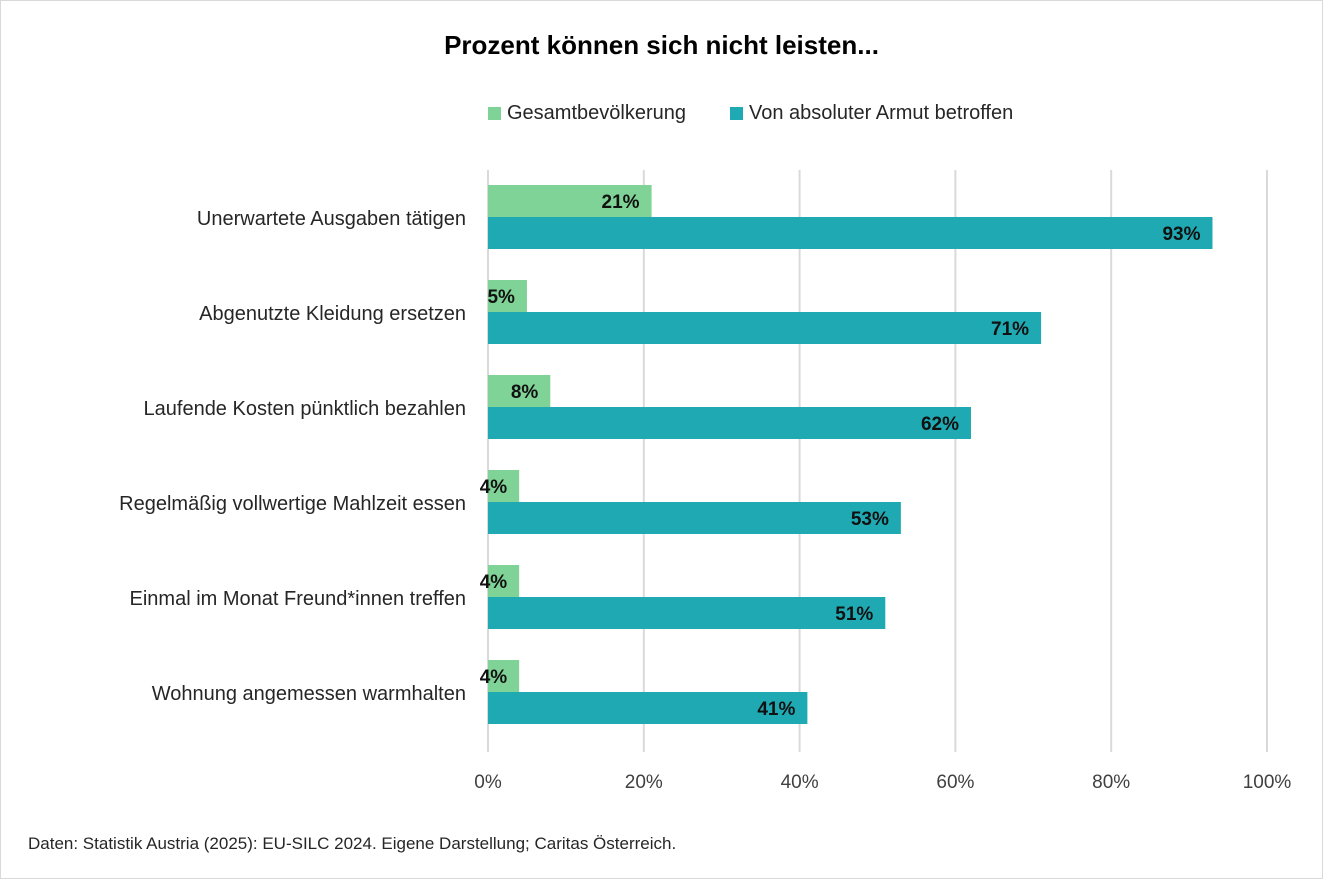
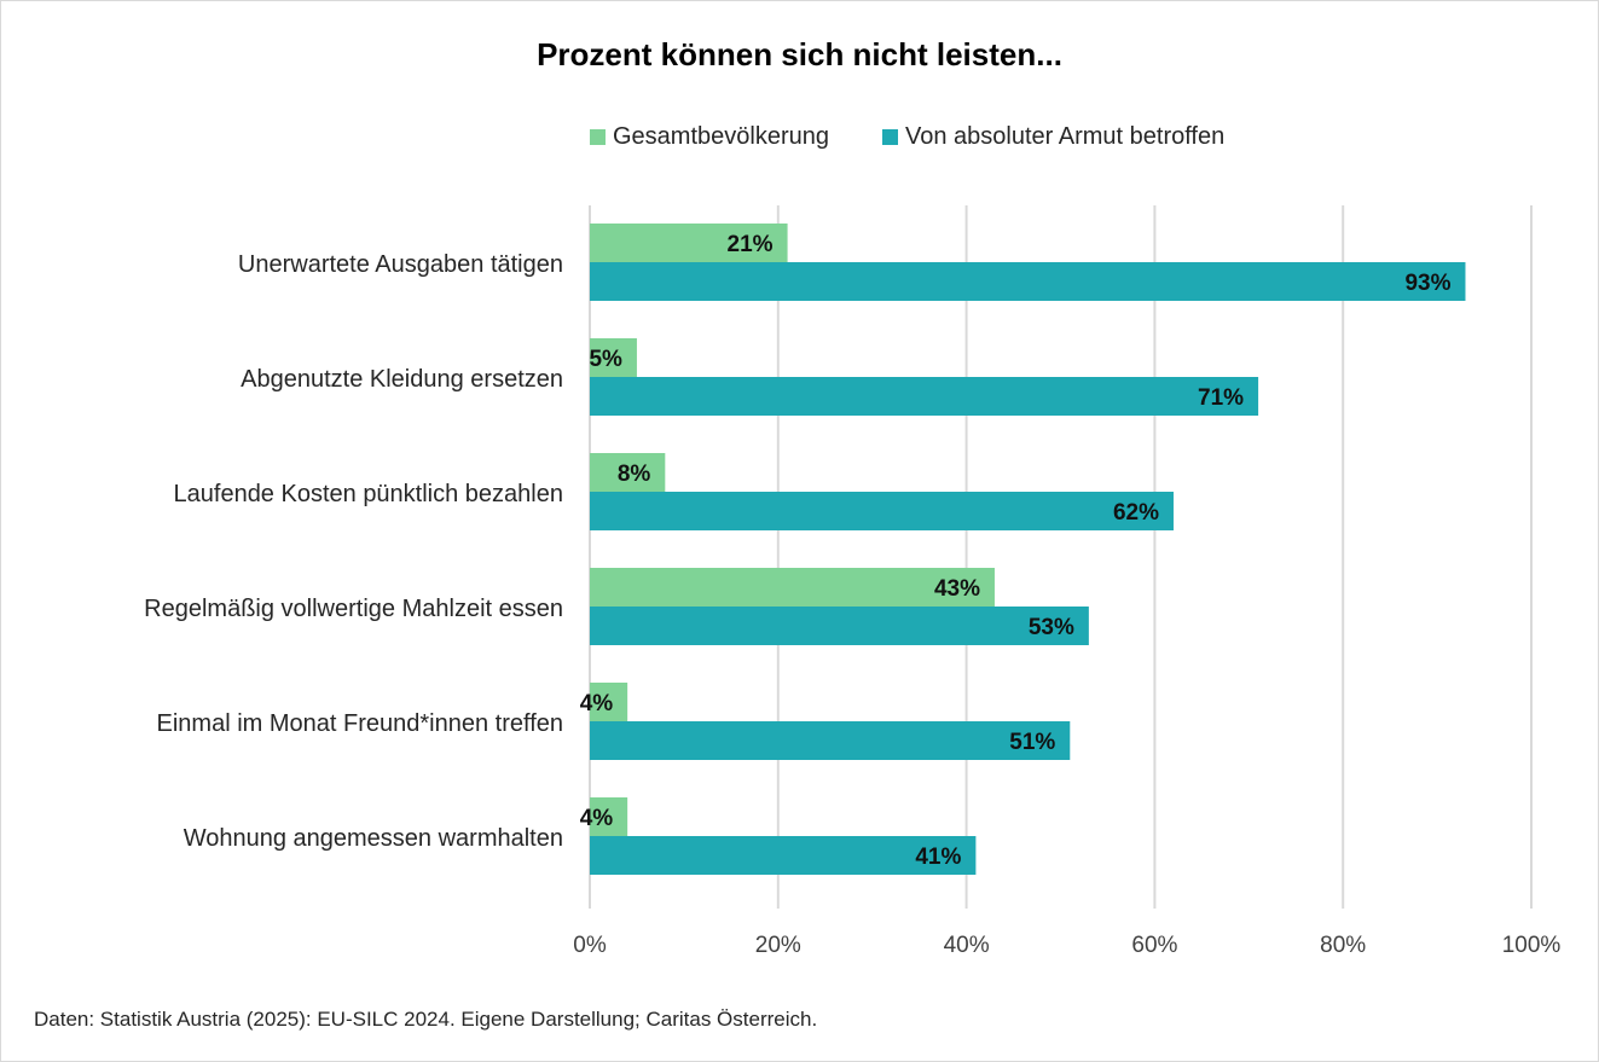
Gesamtbevölkerung/Regelmäßig vollwertige Mahlzeit essen: 4% -> 43%
